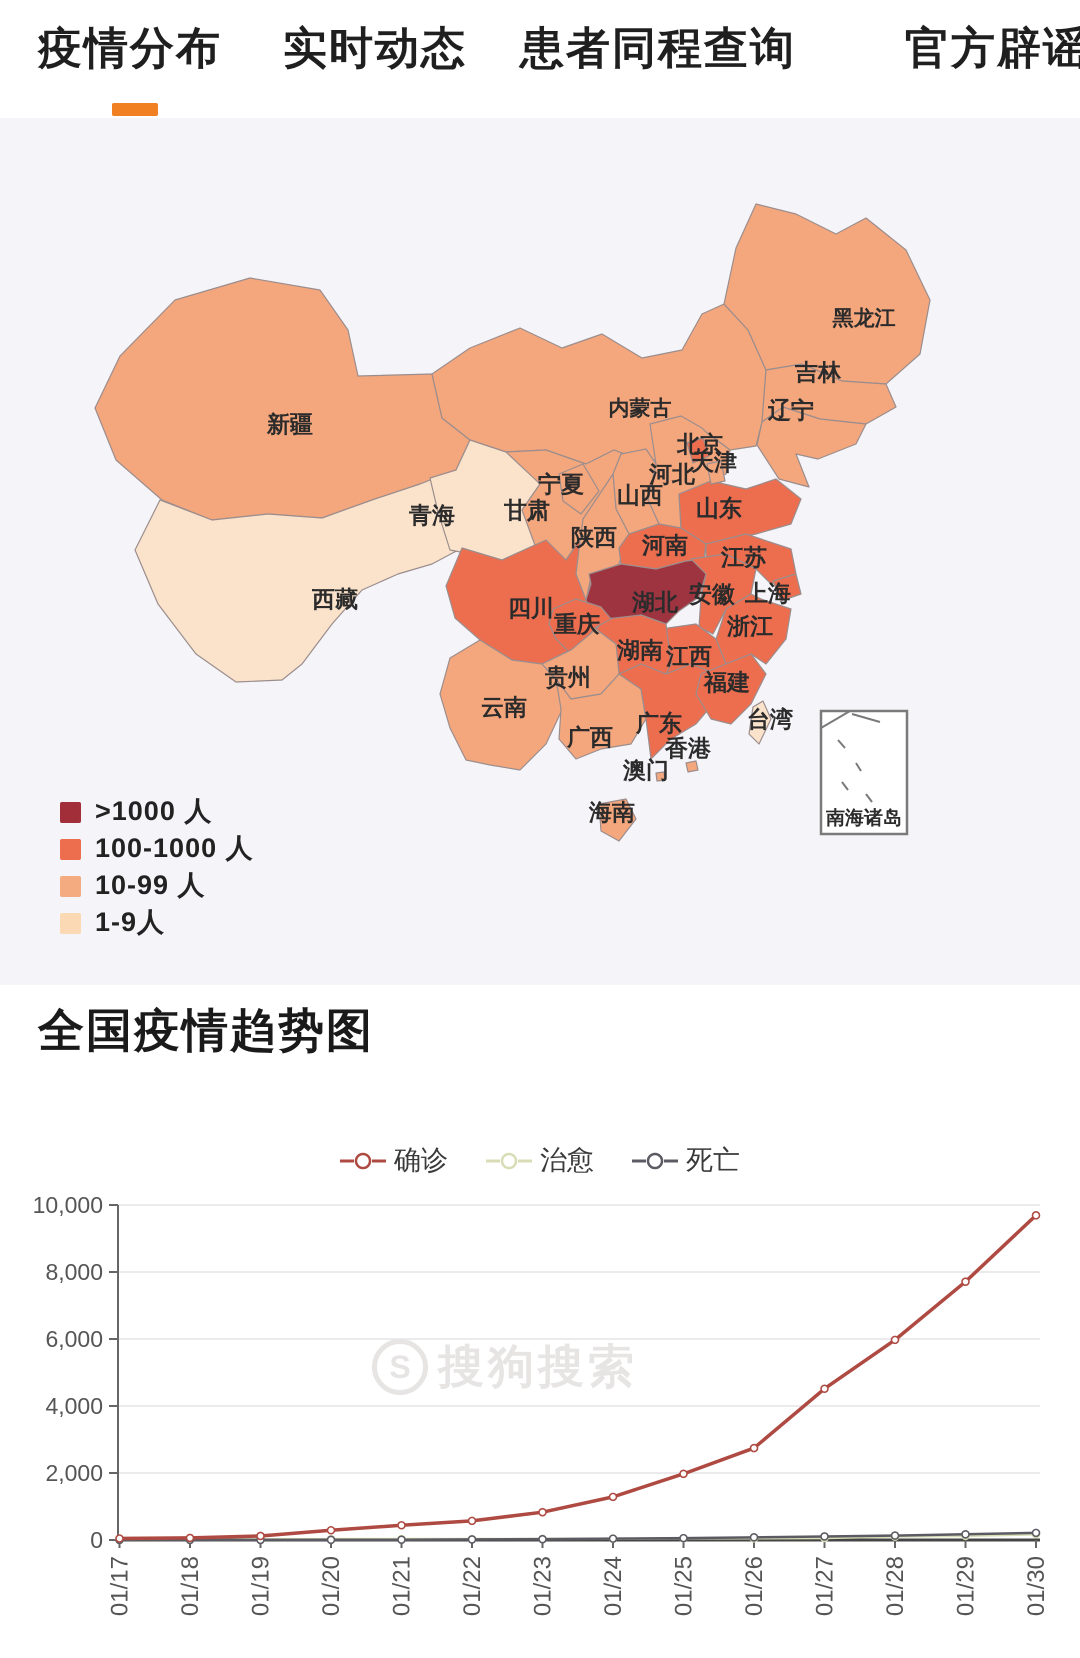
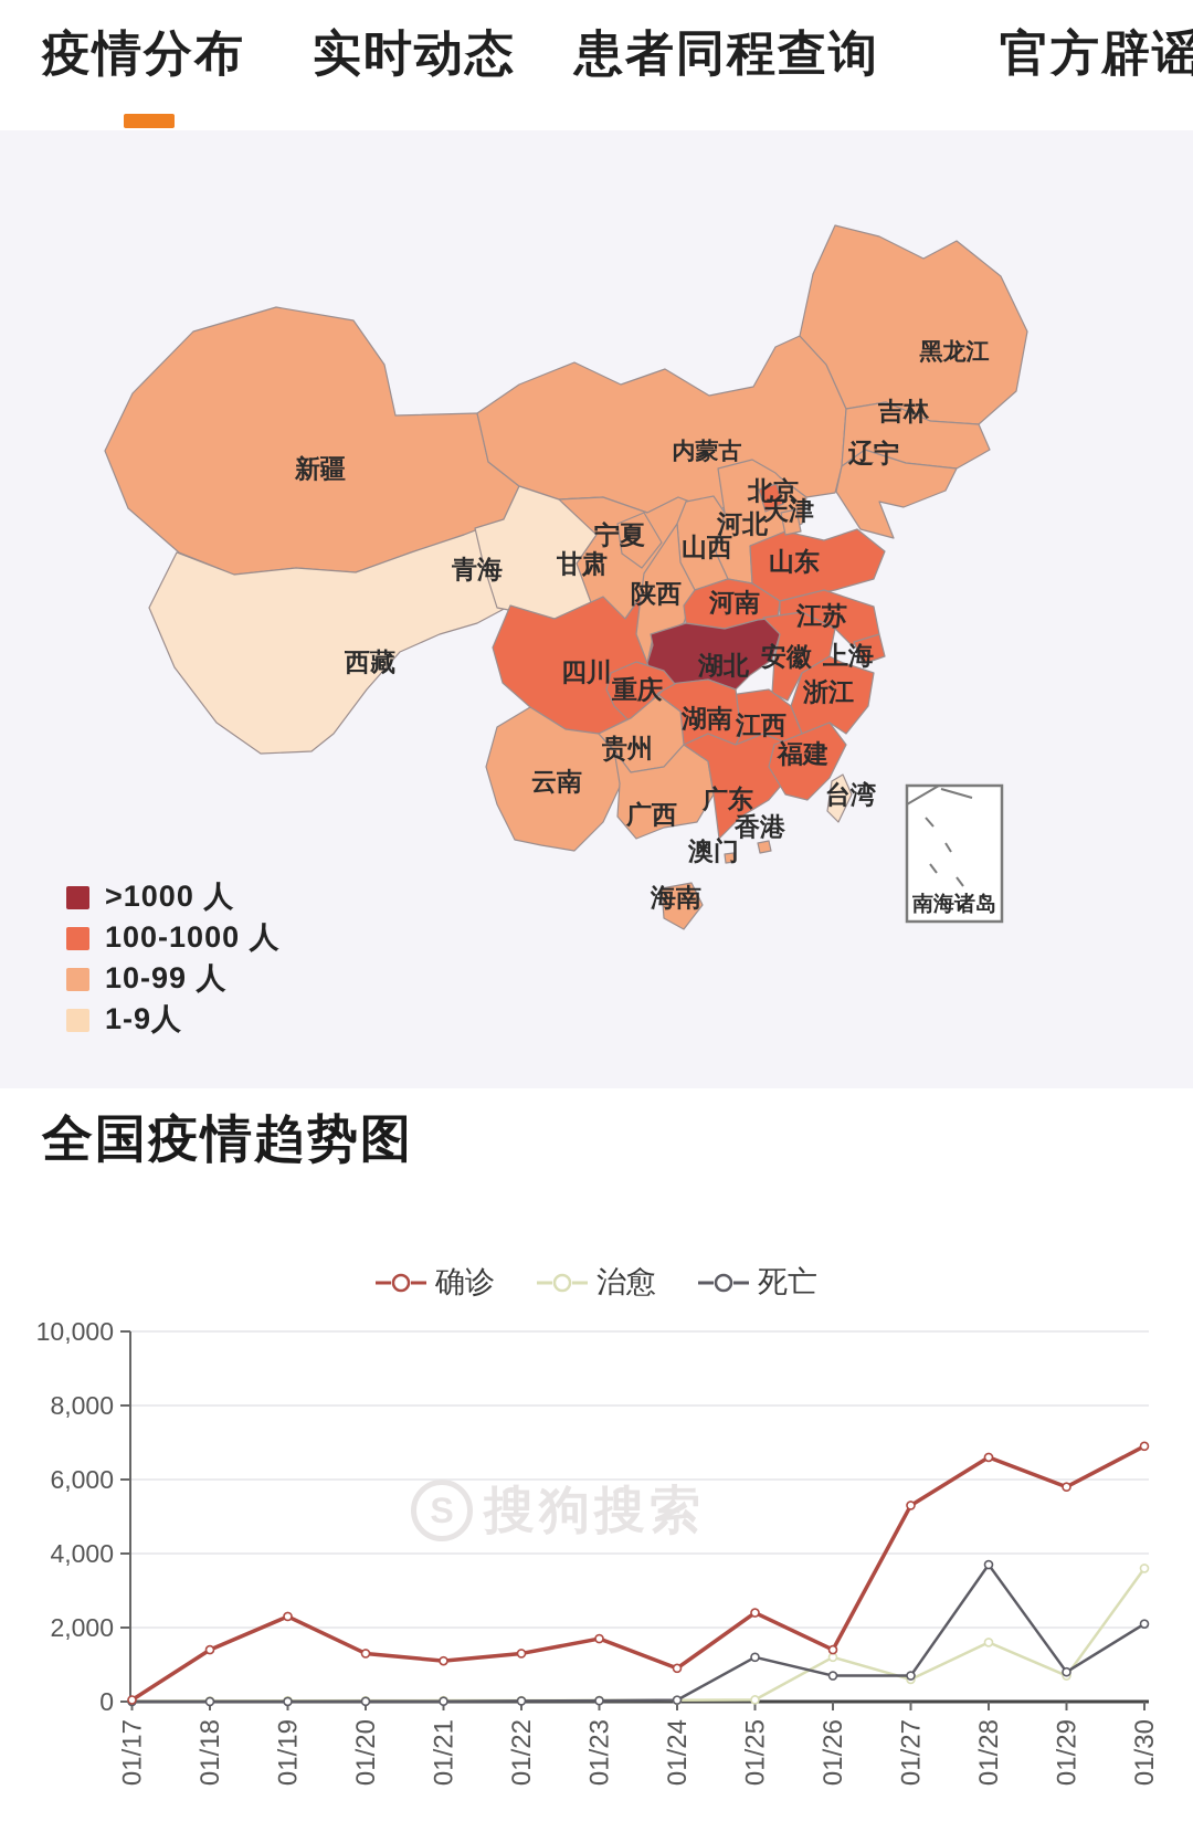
确诊/01/18: 100 -> 1400
确诊/01/19: 100 -> 2300
确诊/01/20: 300 -> 1300
确诊/01/21: 400 -> 1100
确诊/01/22: 600 -> 1300
确诊/01/23: 800 -> 1700
确诊/01/24: 1300 -> 900
确诊/01/25: 2000 -> 2400
死亡/01/25: 100 -> 1200
确诊/01/26: 2700 -> 1400
治愈/01/26: 100 -> 1200
死亡/01/26: 100 -> 700
确诊/01/27: 4500 -> 5300
治愈/01/27: 100 -> 600
死亡/01/27: 100 -> 700
确诊/01/28: 6000 -> 6600
治愈/01/28: 100 -> 1600
死亡/01/28: 100 -> 3700
确诊/01/29: 7700 -> 5800
治愈/01/29: 100 -> 700
死亡/01/29: 200 -> 800
确诊/01/30: 9700 -> 6900
治愈/01/30: 200 -> 3600
死亡/01/30: 200 -> 2100
